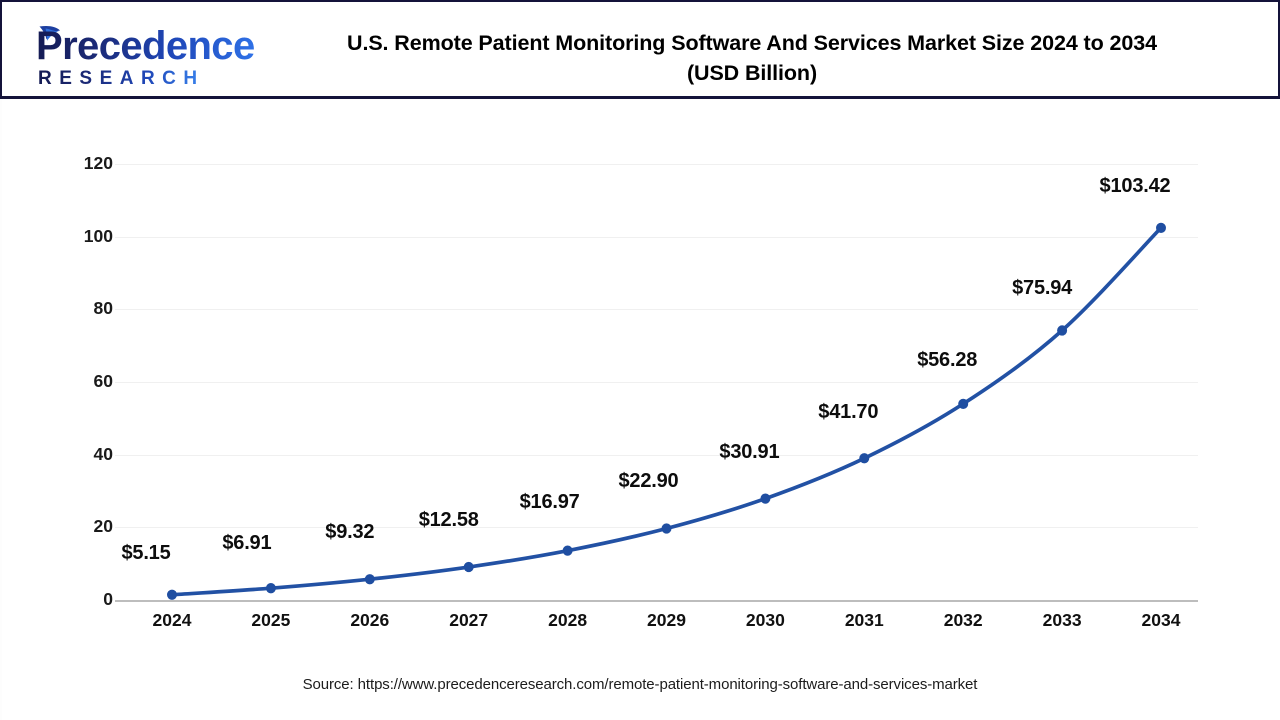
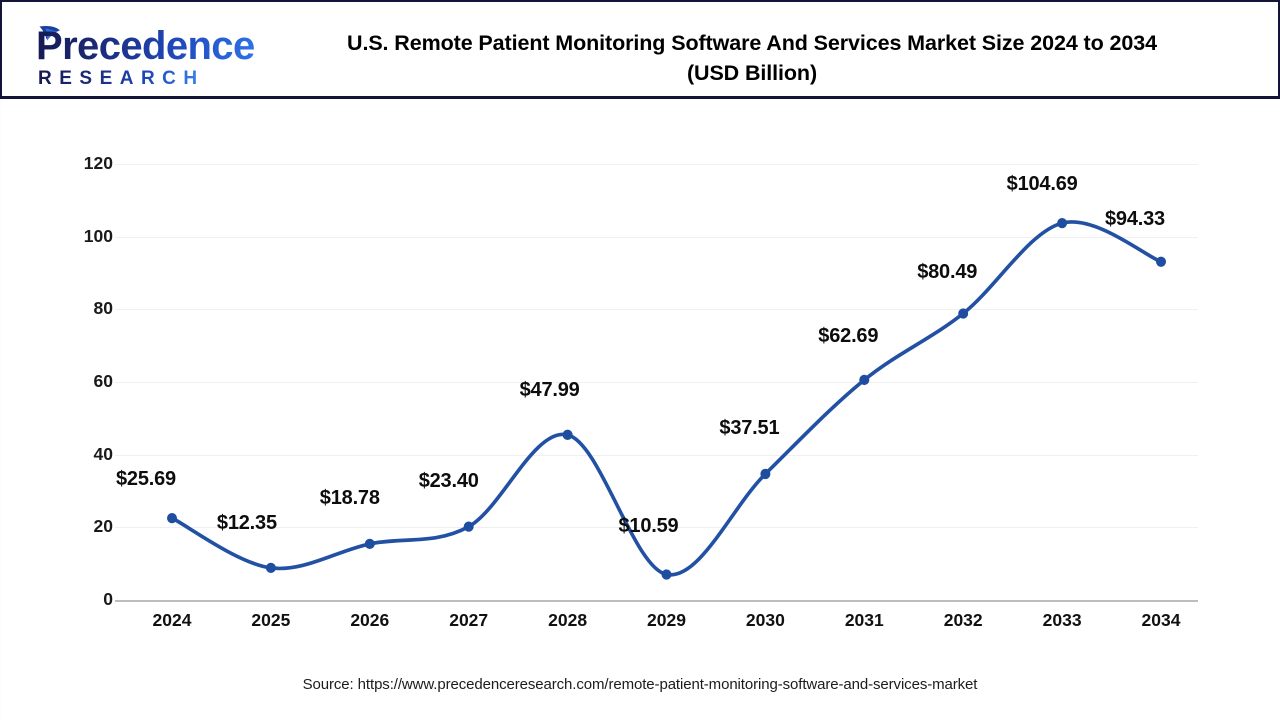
2024: $5.15 -> $25.69
2025: $6.91 -> $12.35
2026: $9.32 -> $18.78
2027: $12.58 -> $23.40
2028: $16.97 -> $47.99
2029: $22.90 -> $10.59
2030: $30.91 -> $37.51
2031: $41.70 -> $62.69
2032: $56.28 -> $80.49
2033: $75.94 -> $104.69
2034: $103.42 -> $94.33
